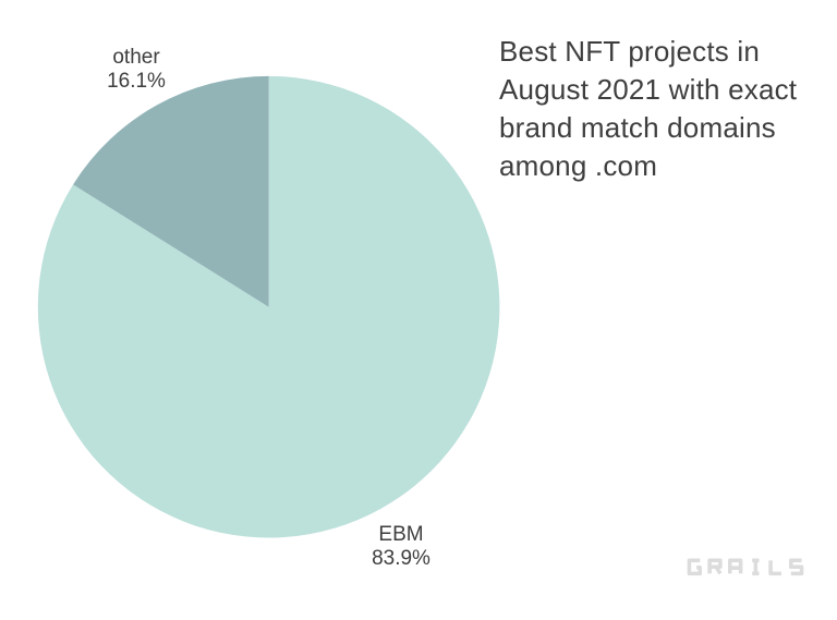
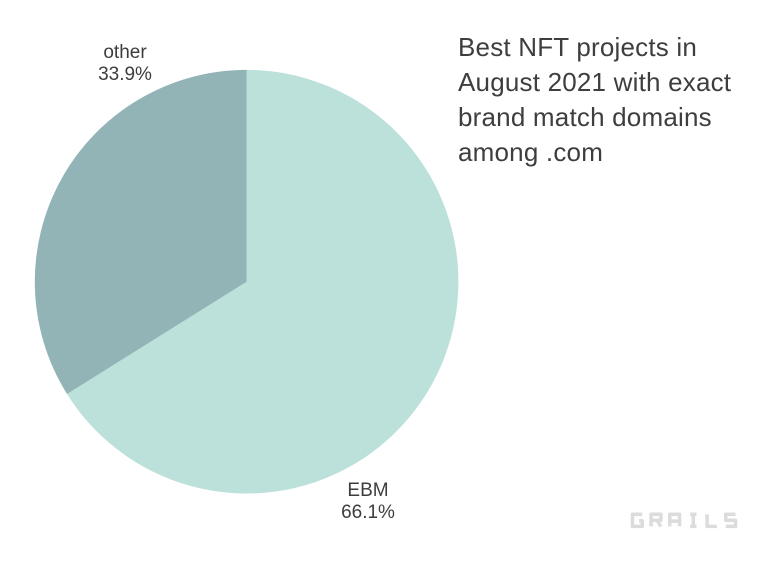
EBM: 83.9% -> 66.1%
other: 16.1% -> 33.9%
